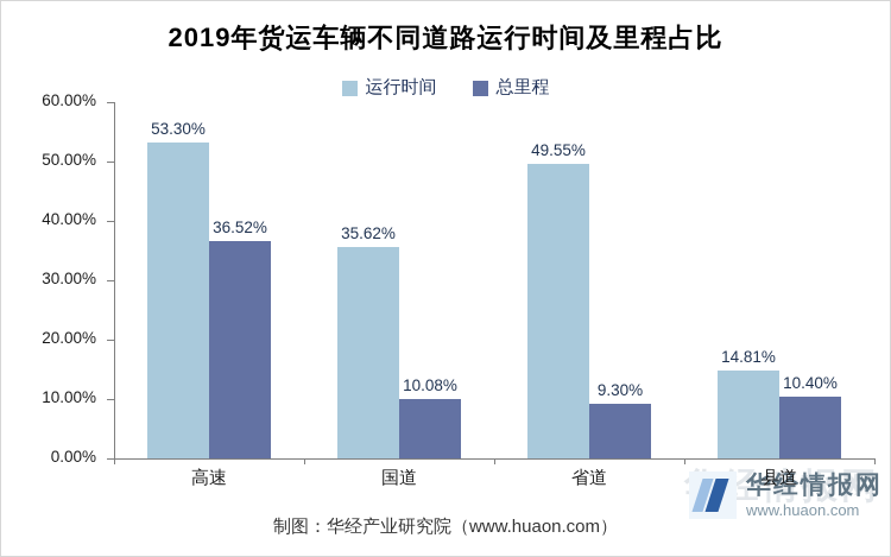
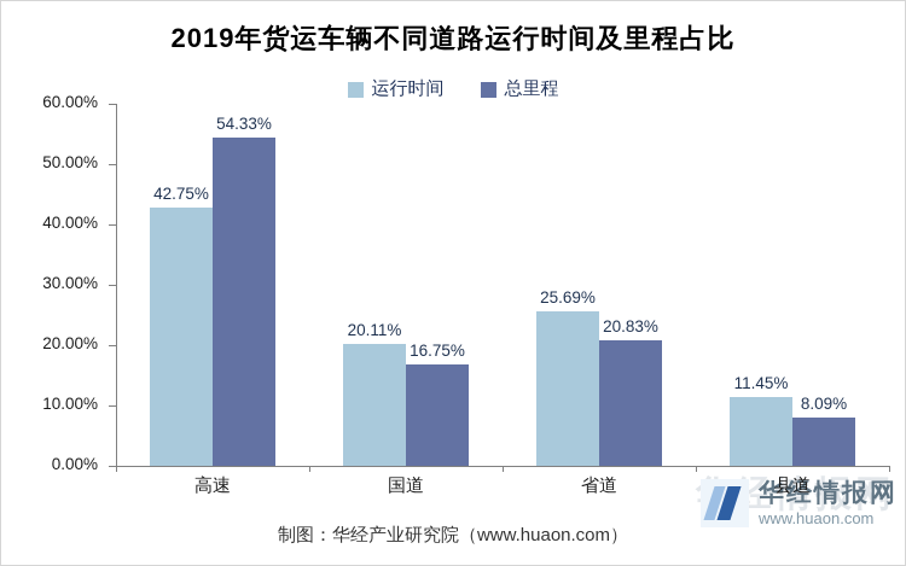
运行时间/高速: 53.30% -> 42.75%
总里程/高速: 36.52% -> 54.33%
运行时间/国道: 35.62% -> 20.11%
总里程/国道: 10.08% -> 16.75%
运行时间/省道: 49.55% -> 25.69%
总里程/省道: 9.30% -> 20.83%
运行时间/县道: 14.81% -> 11.45%
总里程/县道: 10.40% -> 8.09%
